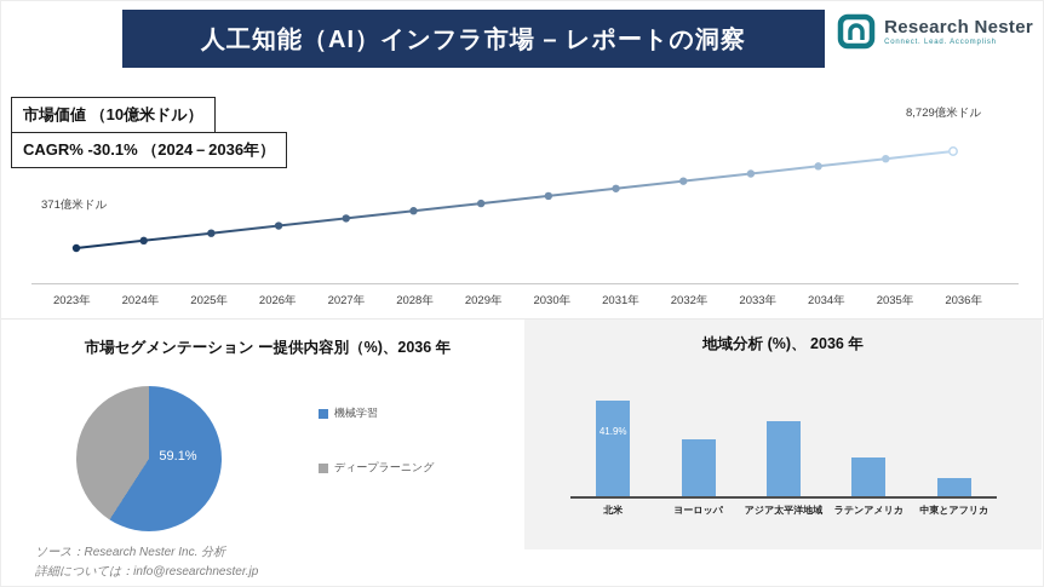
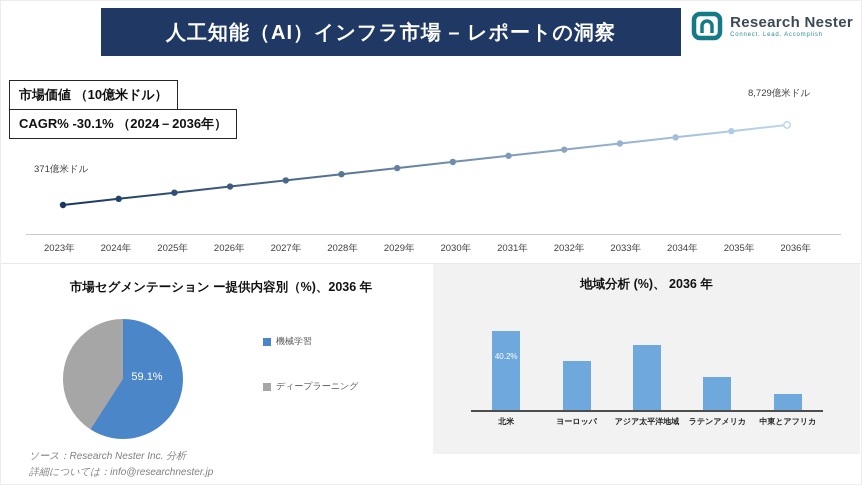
地域分析 (%)、 2036 年/北米: 41.9% -> 40.2%
